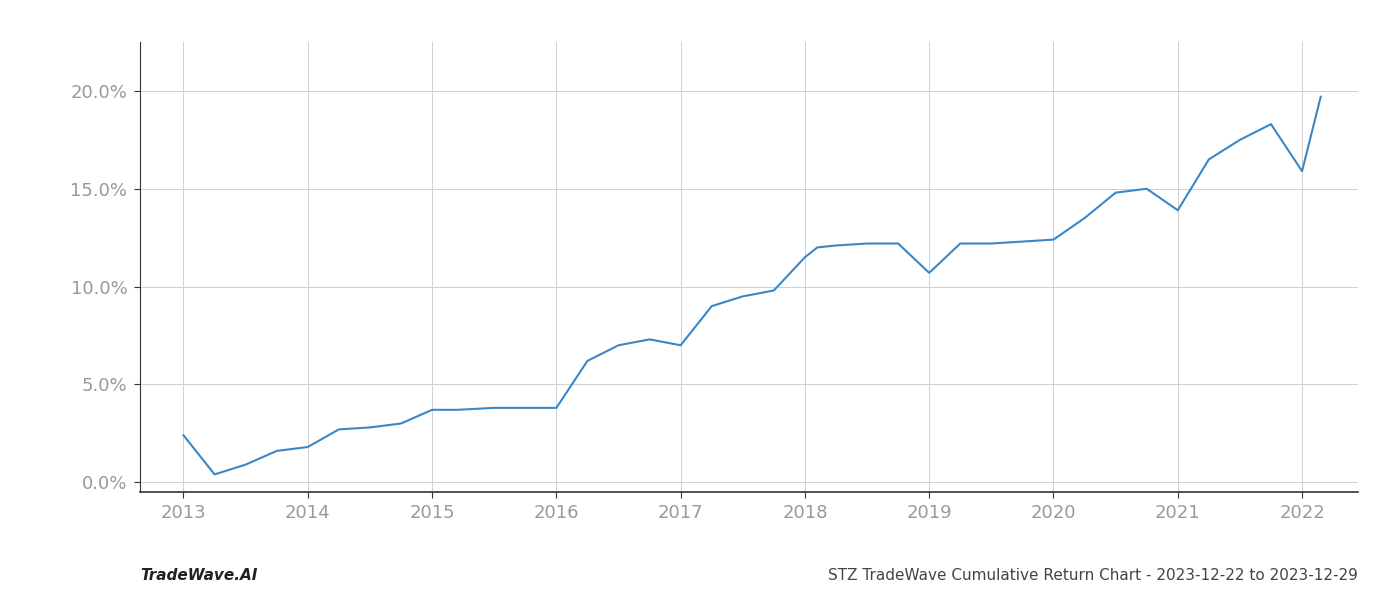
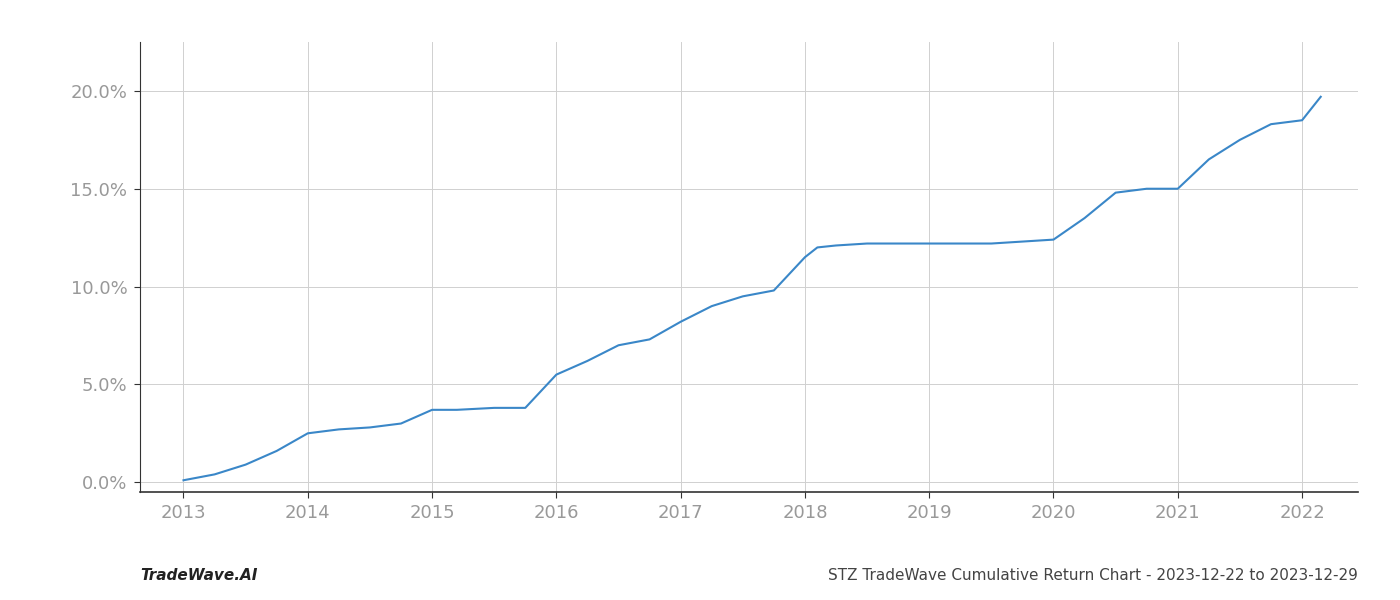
2013: 2.4% -> 0.1%
2014: 1.8% -> 2.5%
2016: 3.8% -> 5.5%
2017: 7.0% -> 8.2%
2019: 10.7% -> 12.2%
2021: 13.9% -> 15.0%
2022: 15.9% -> 18.5%
